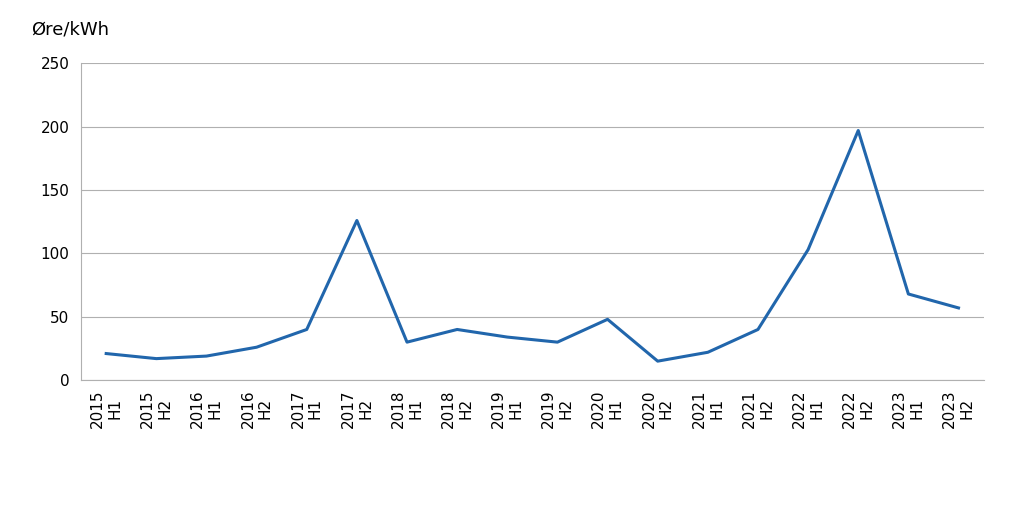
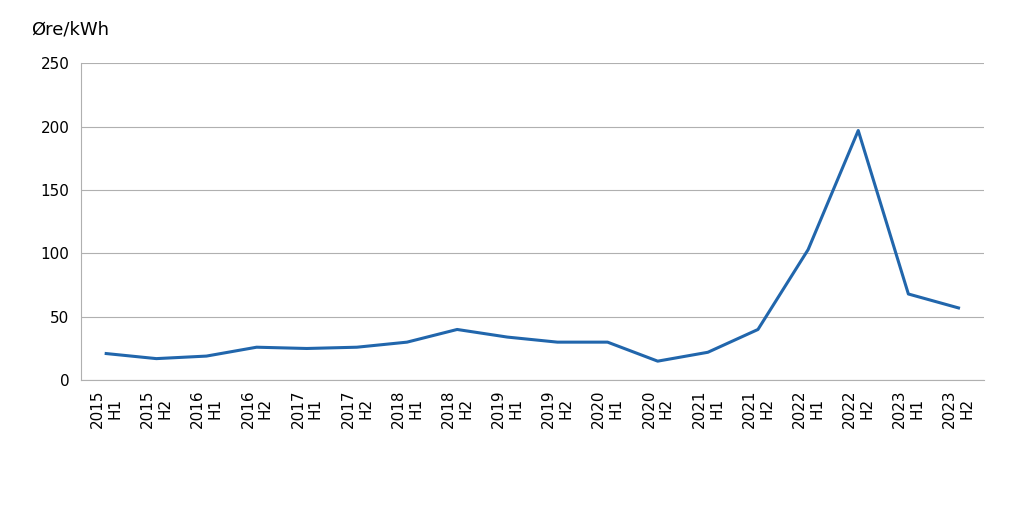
2017 H1: 40 -> 25
2017 H2: 126 -> 26
2020 H1: 48 -> 30
